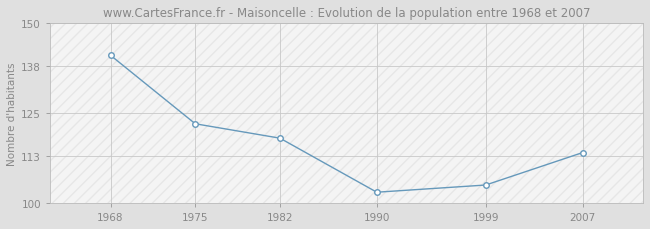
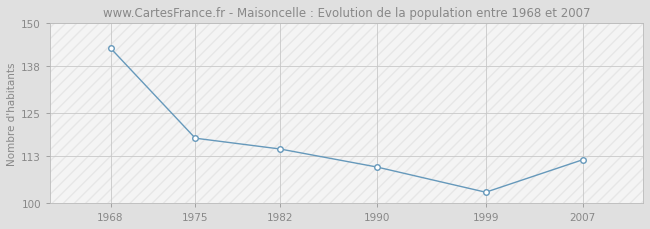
1968: 141 -> 143
1975: 122 -> 118
1982: 118 -> 115
1990: 103 -> 110
1999: 105 -> 103
2007: 114 -> 112
